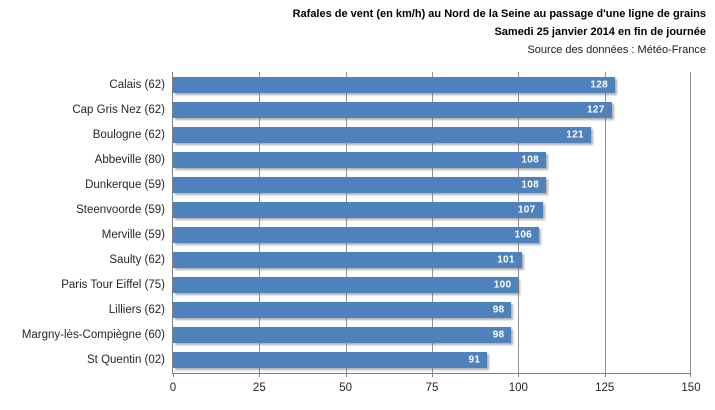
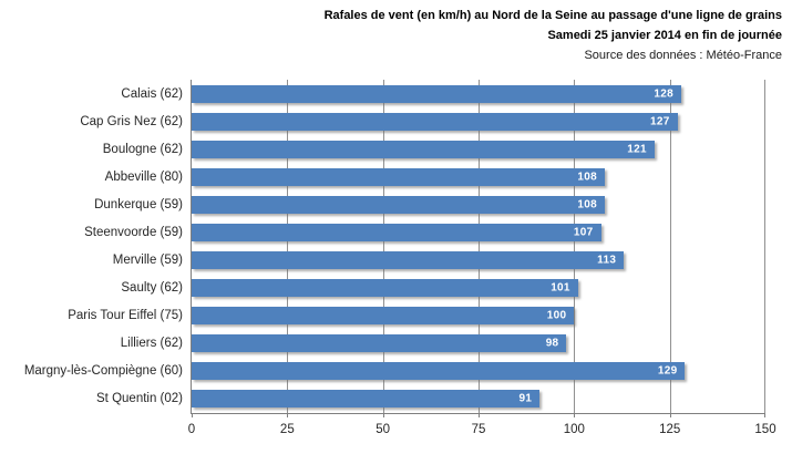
Merville (59): 106 -> 113
Margny-lès-Compiègne (60): 98 -> 129
